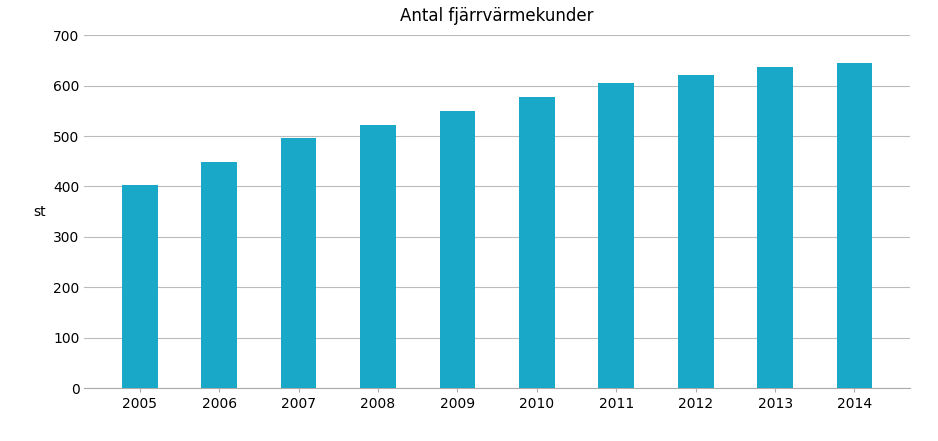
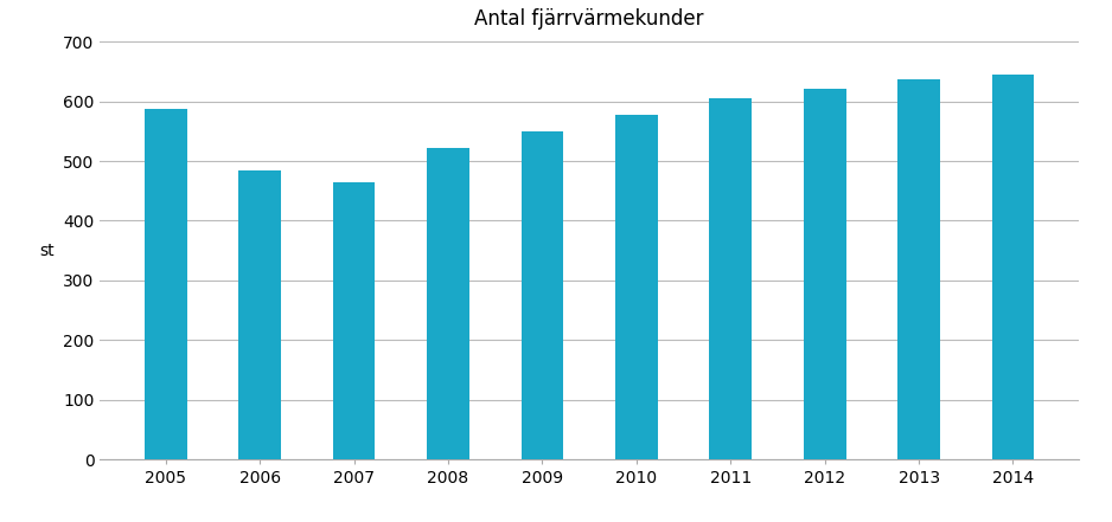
2005: 402 -> 588
2006: 449 -> 484
2007: 496 -> 464
